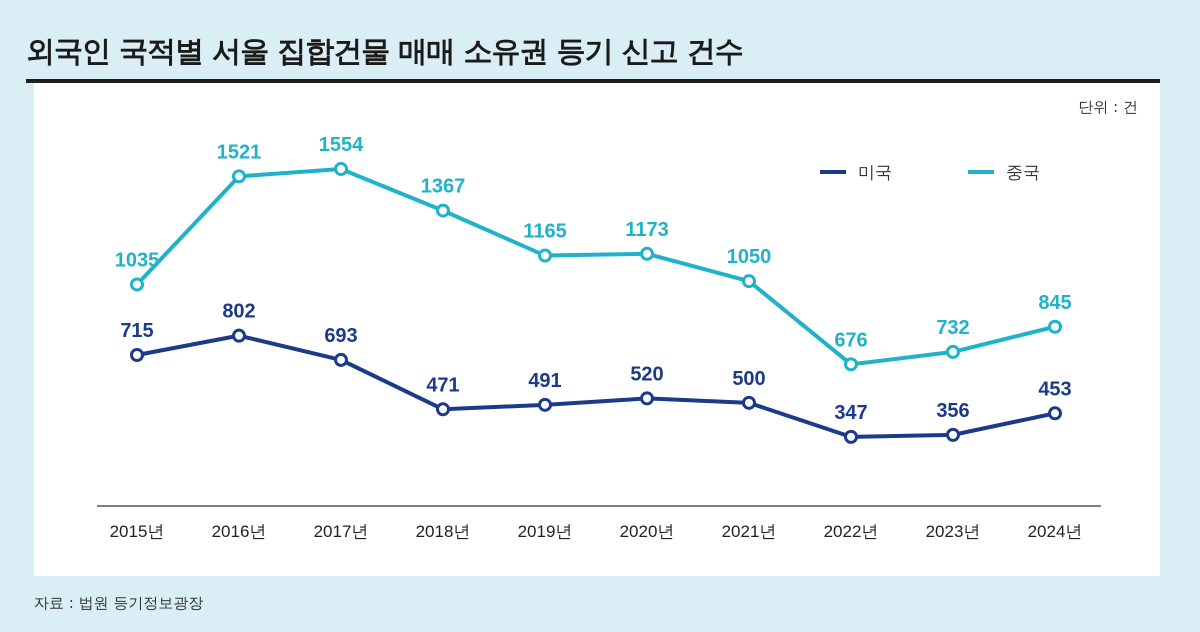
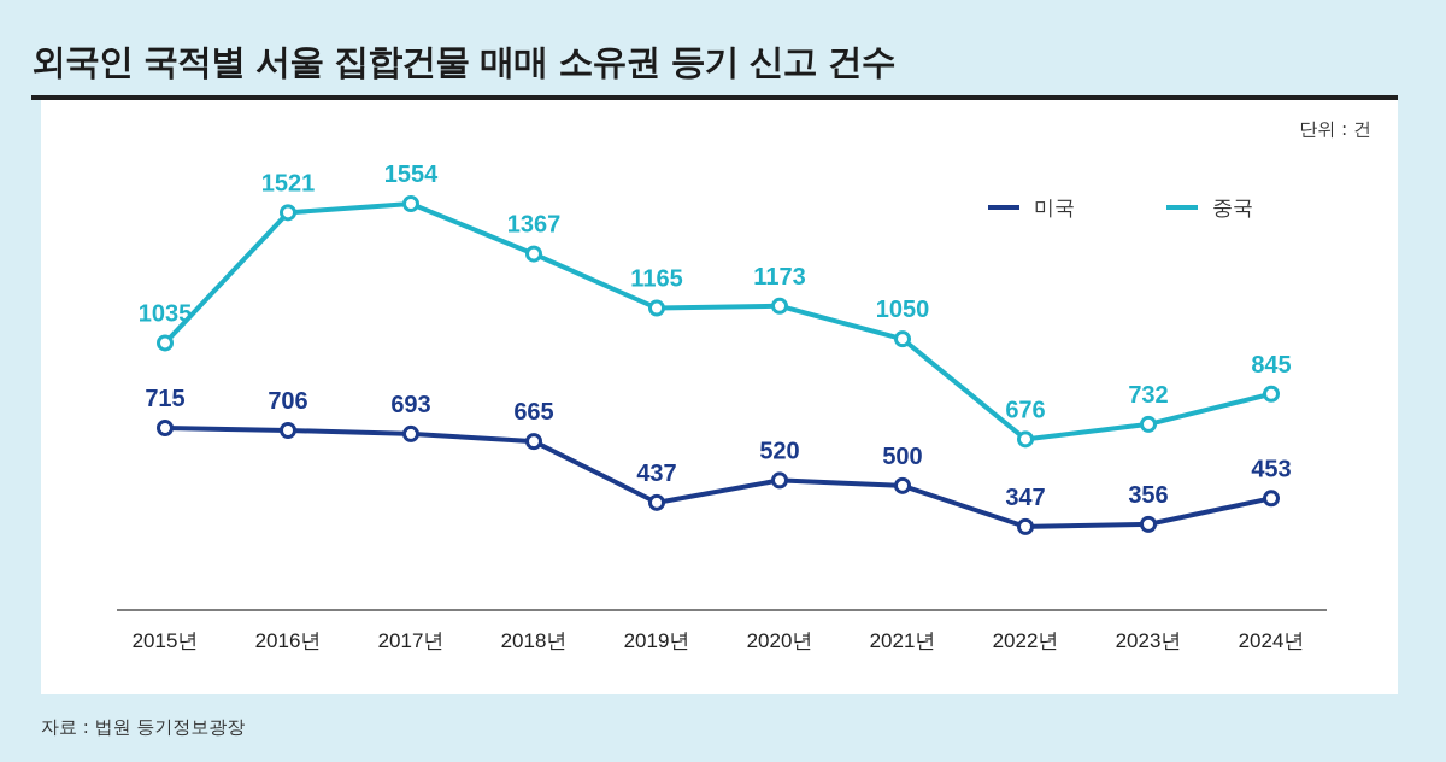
미국/2016년: 802 -> 706
미국/2018년: 471 -> 665
미국/2019년: 491 -> 437
